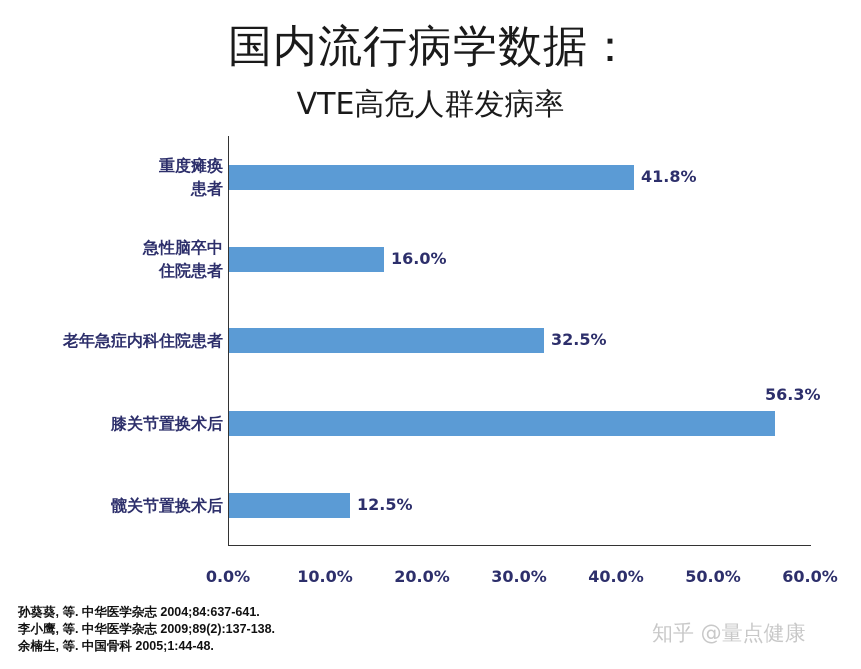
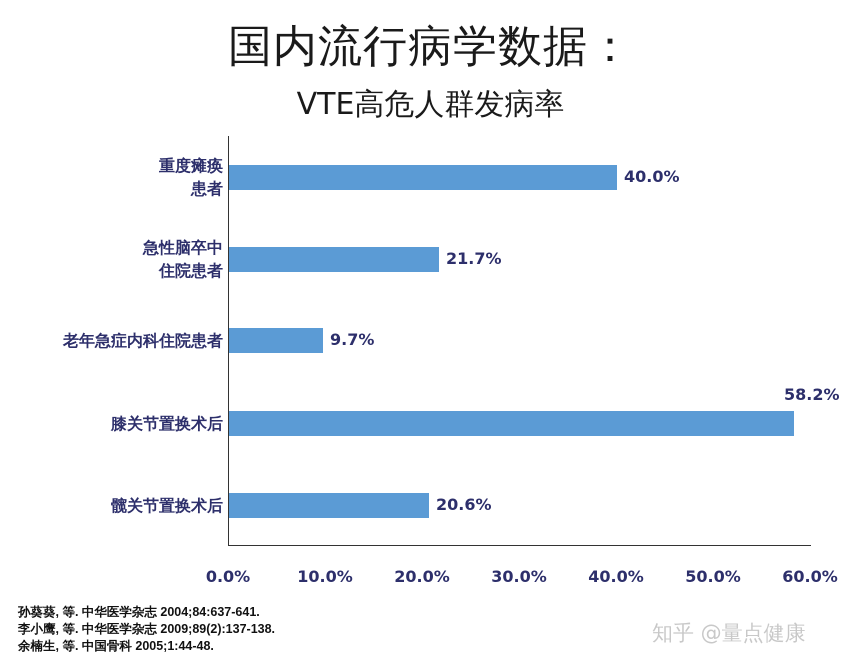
重度瘫痪 患者: 41.8% -> 40.0%
急性脑卒中 住院患者: 16.0% -> 21.7%
老年急症内科住院患者: 32.5% -> 9.7%
膝关节置换术后: 56.3% -> 58.2%
髋关节置换术后: 12.5% -> 20.6%
